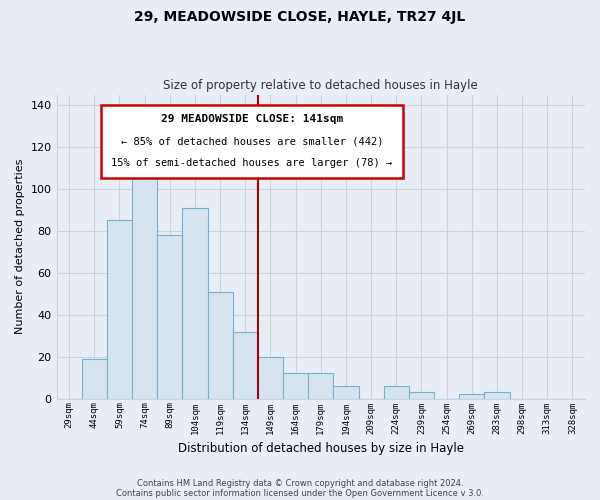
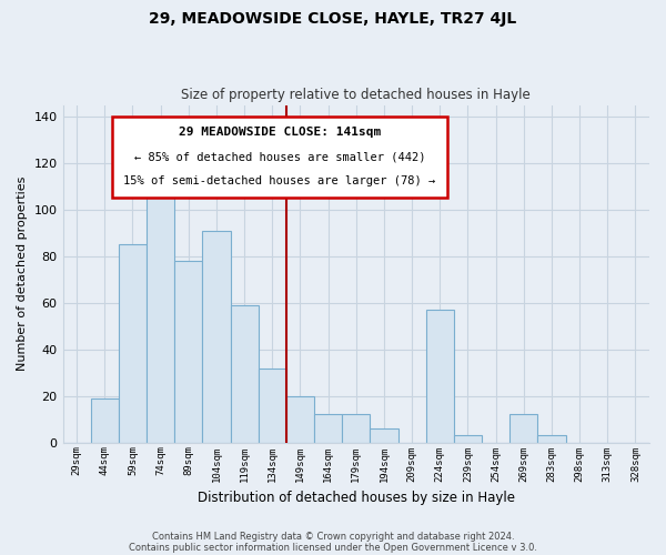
119sqm: 51 -> 59
224sqm: 6 -> 57
269sqm: 2 -> 12
